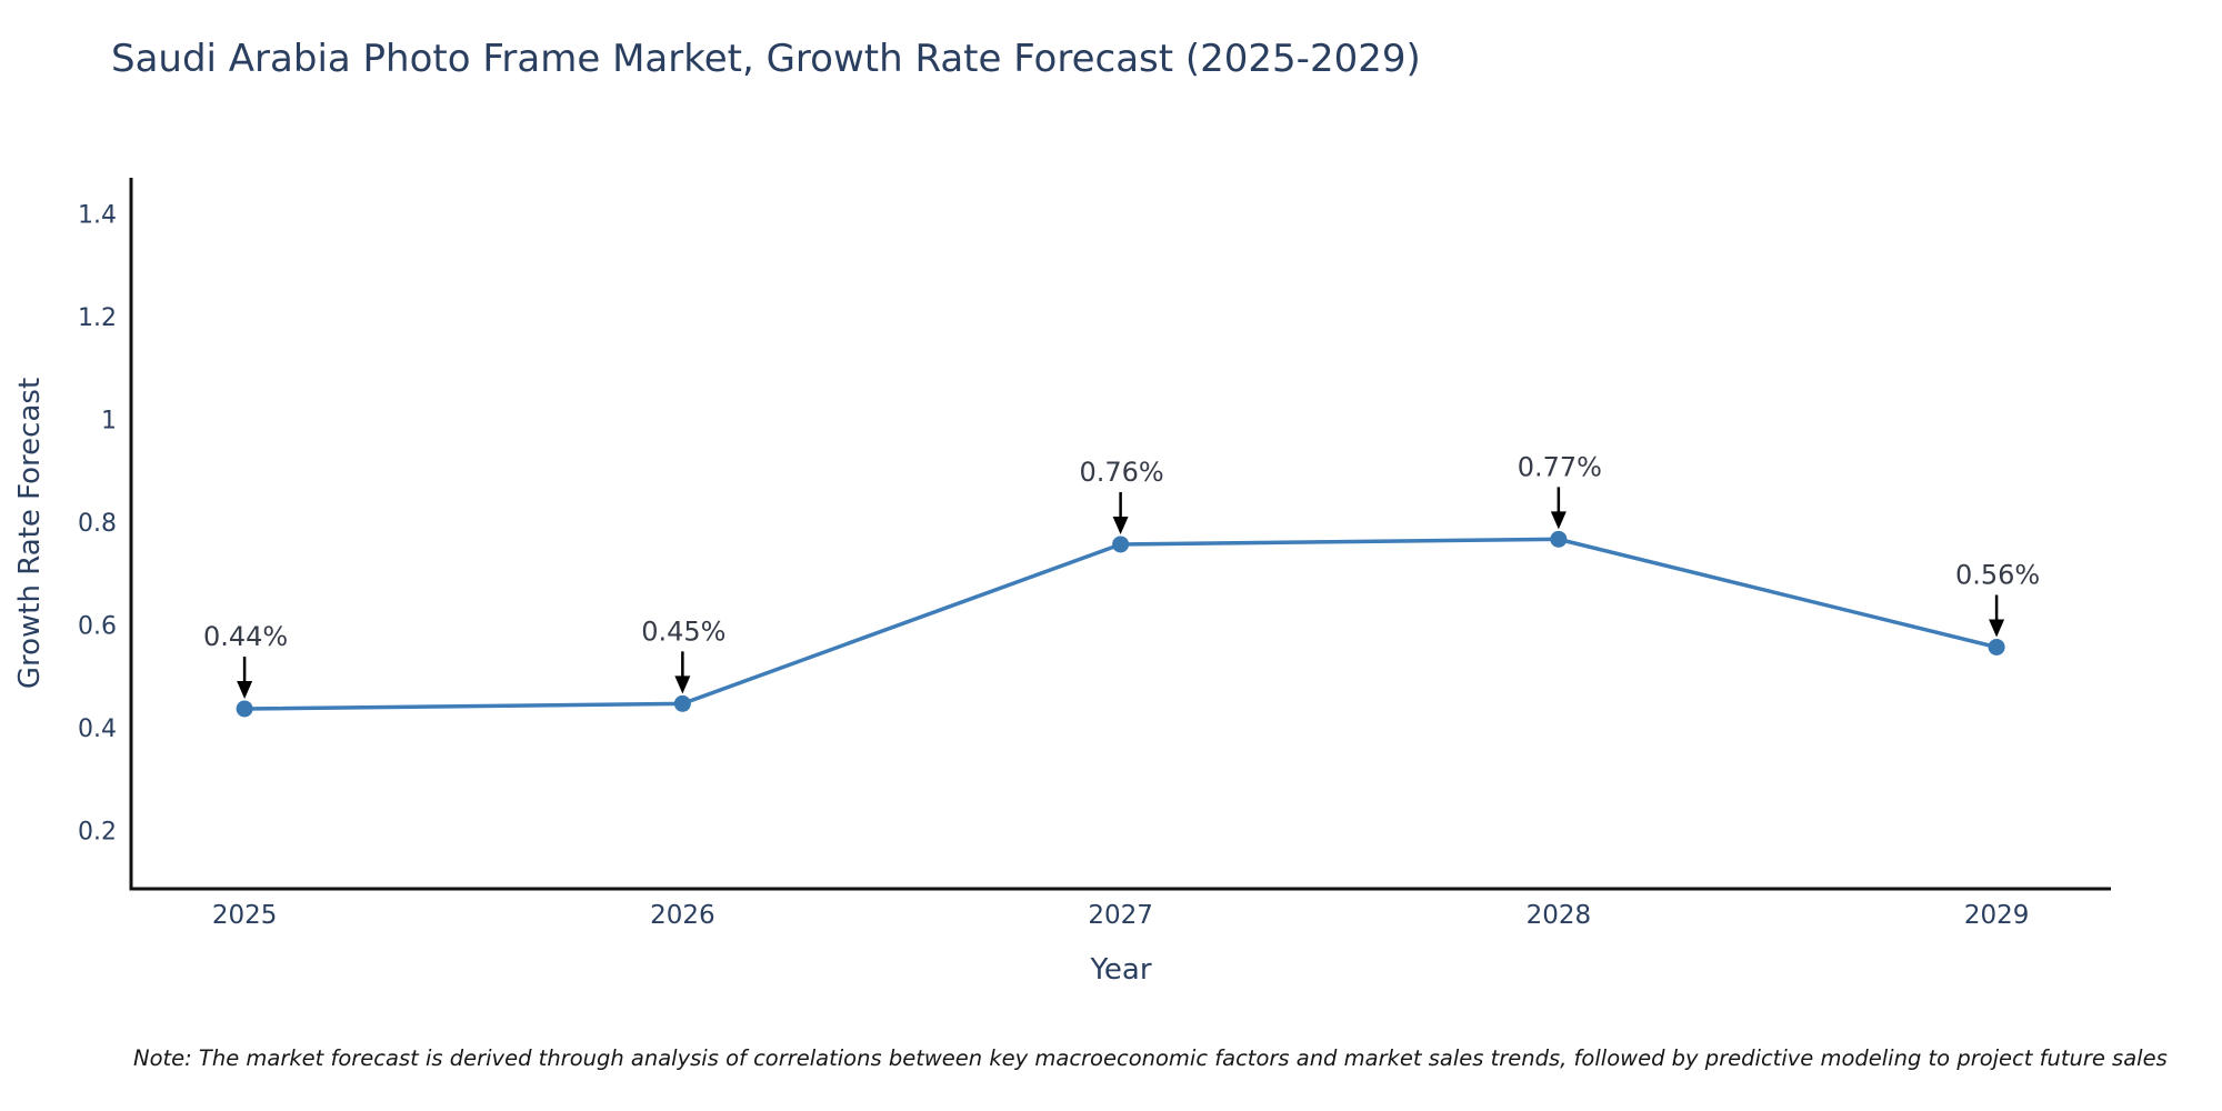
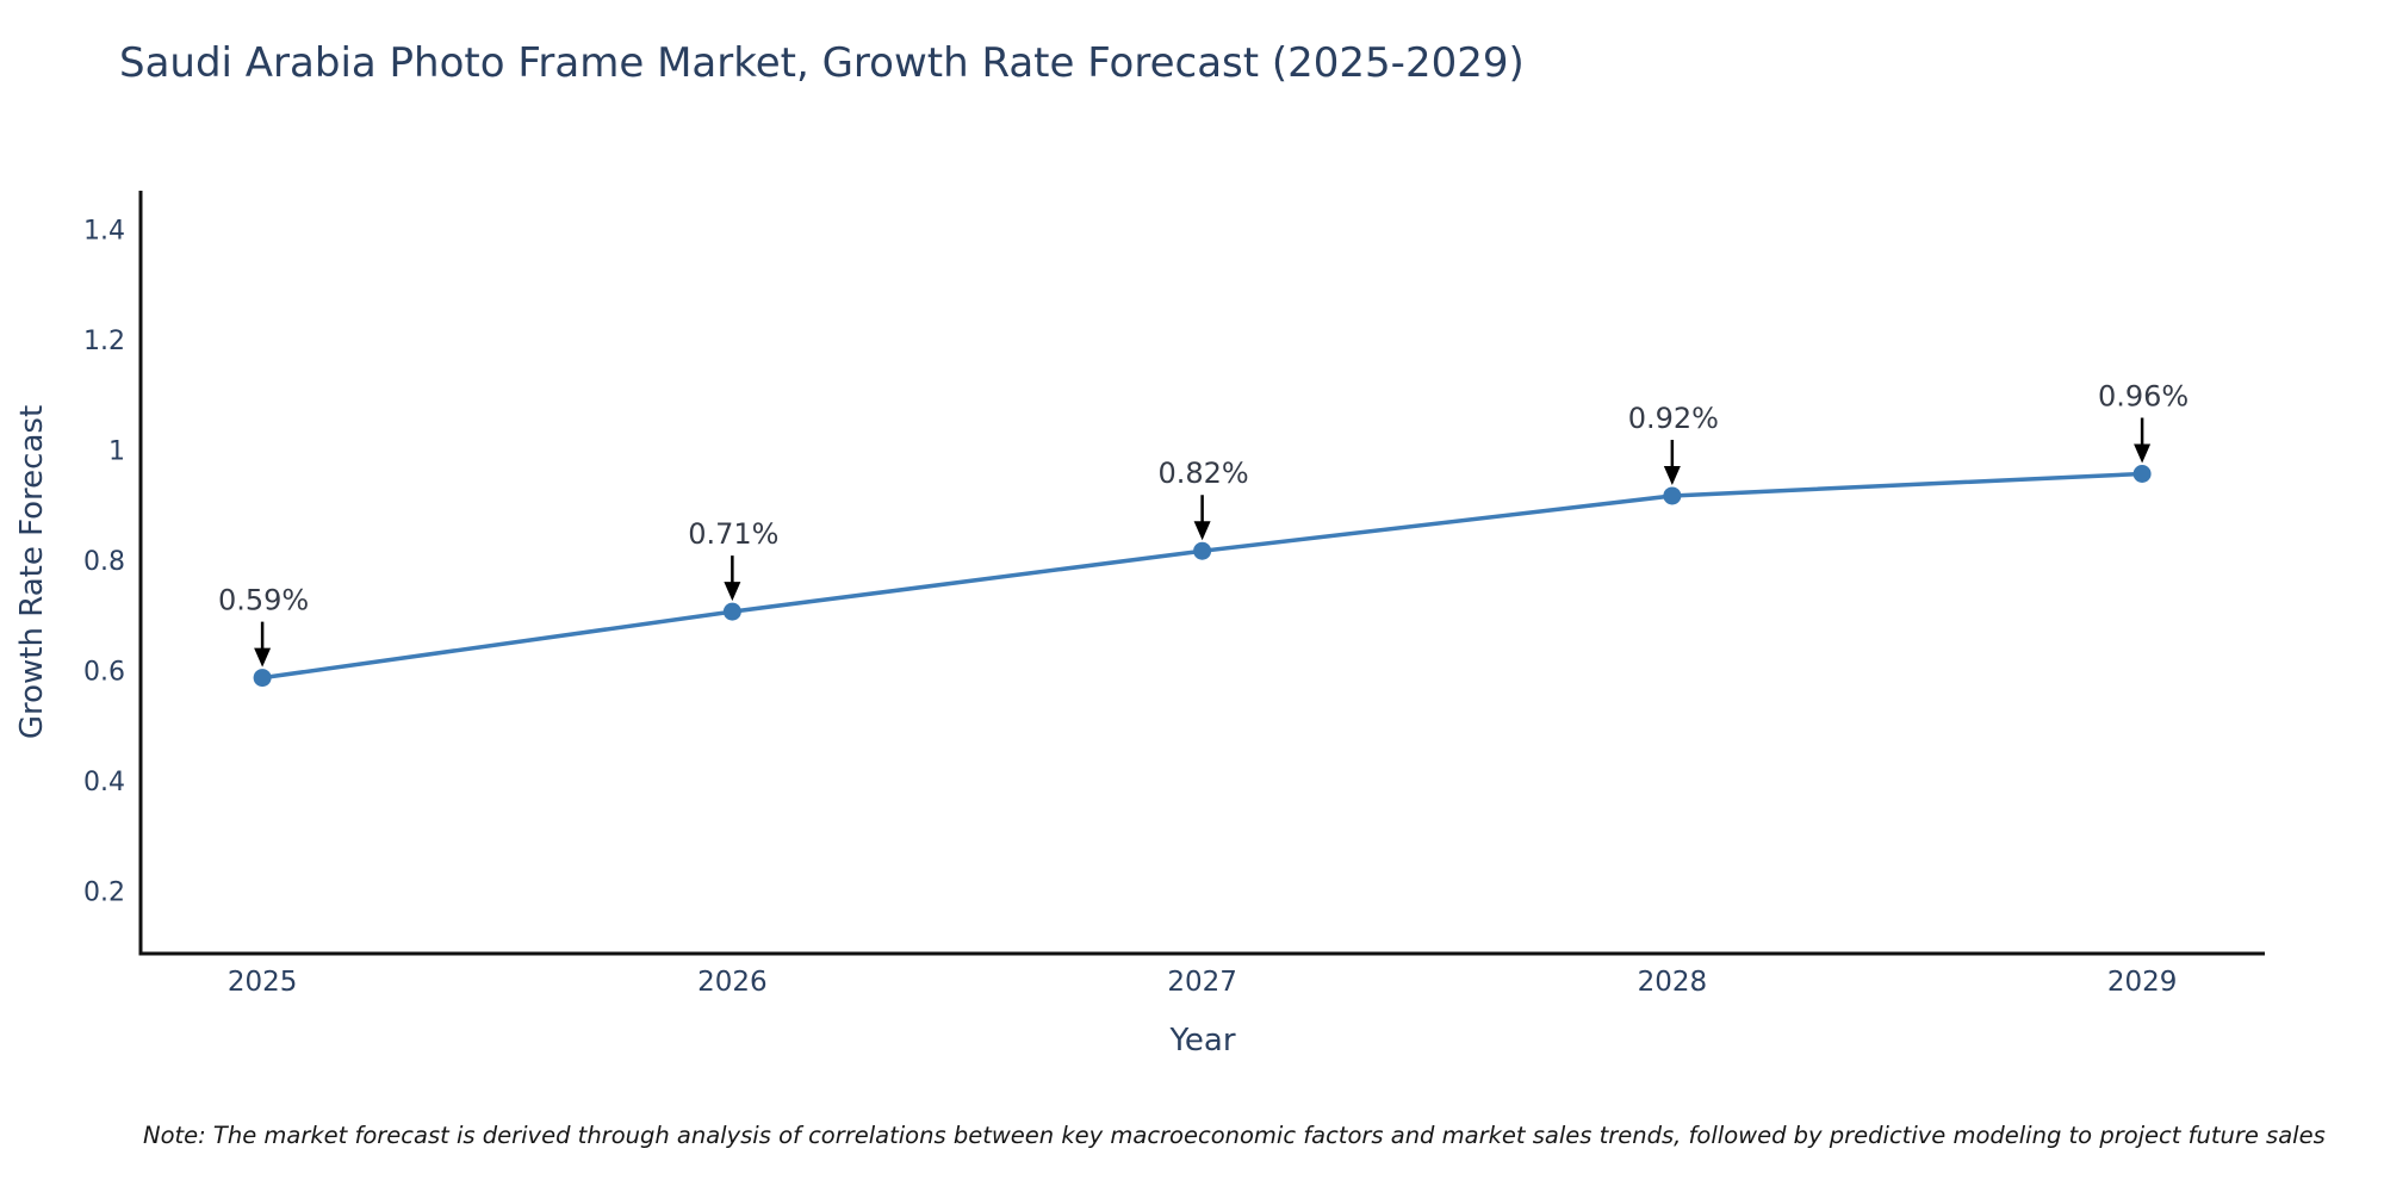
2025: 0.44% -> 0.59%
2026: 0.45% -> 0.71%
2027: 0.76% -> 0.82%
2028: 0.77% -> 0.92%
2029: 0.56% -> 0.96%
